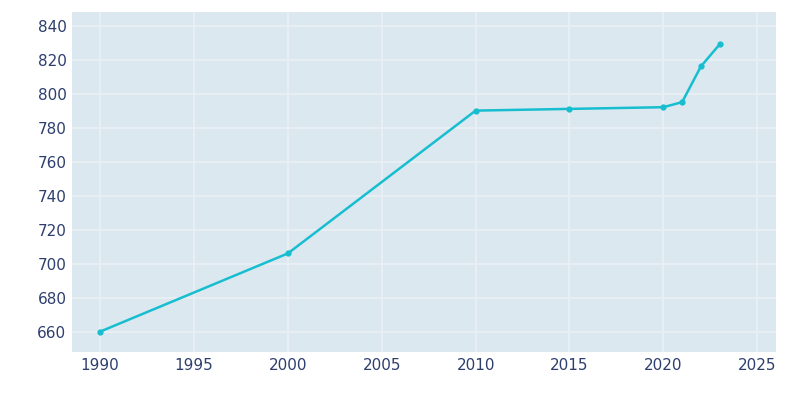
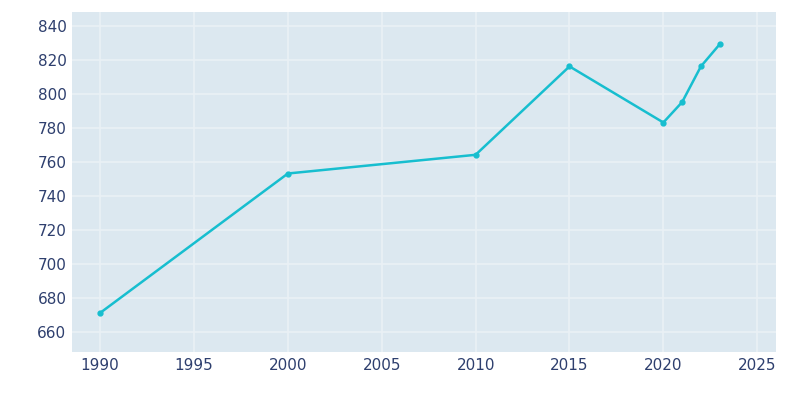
1990: 660 -> 671
2000: 706 -> 753
2010: 790 -> 764
2015: 791 -> 816
2020: 792 -> 783
